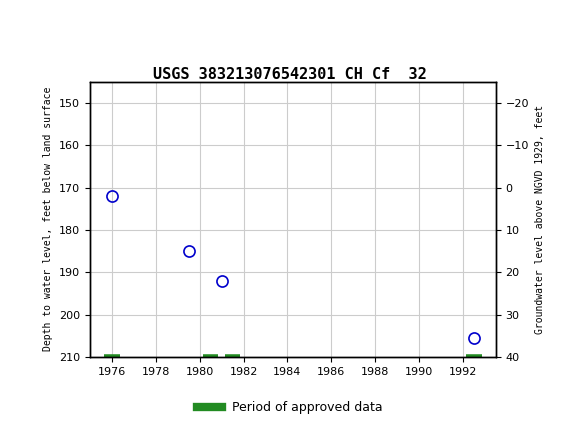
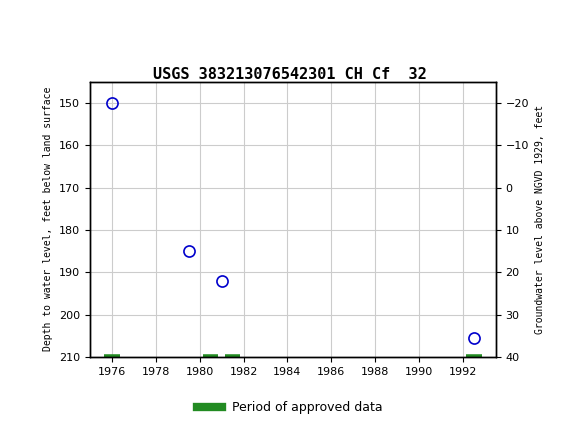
1976: 172.0 -> 150.0
